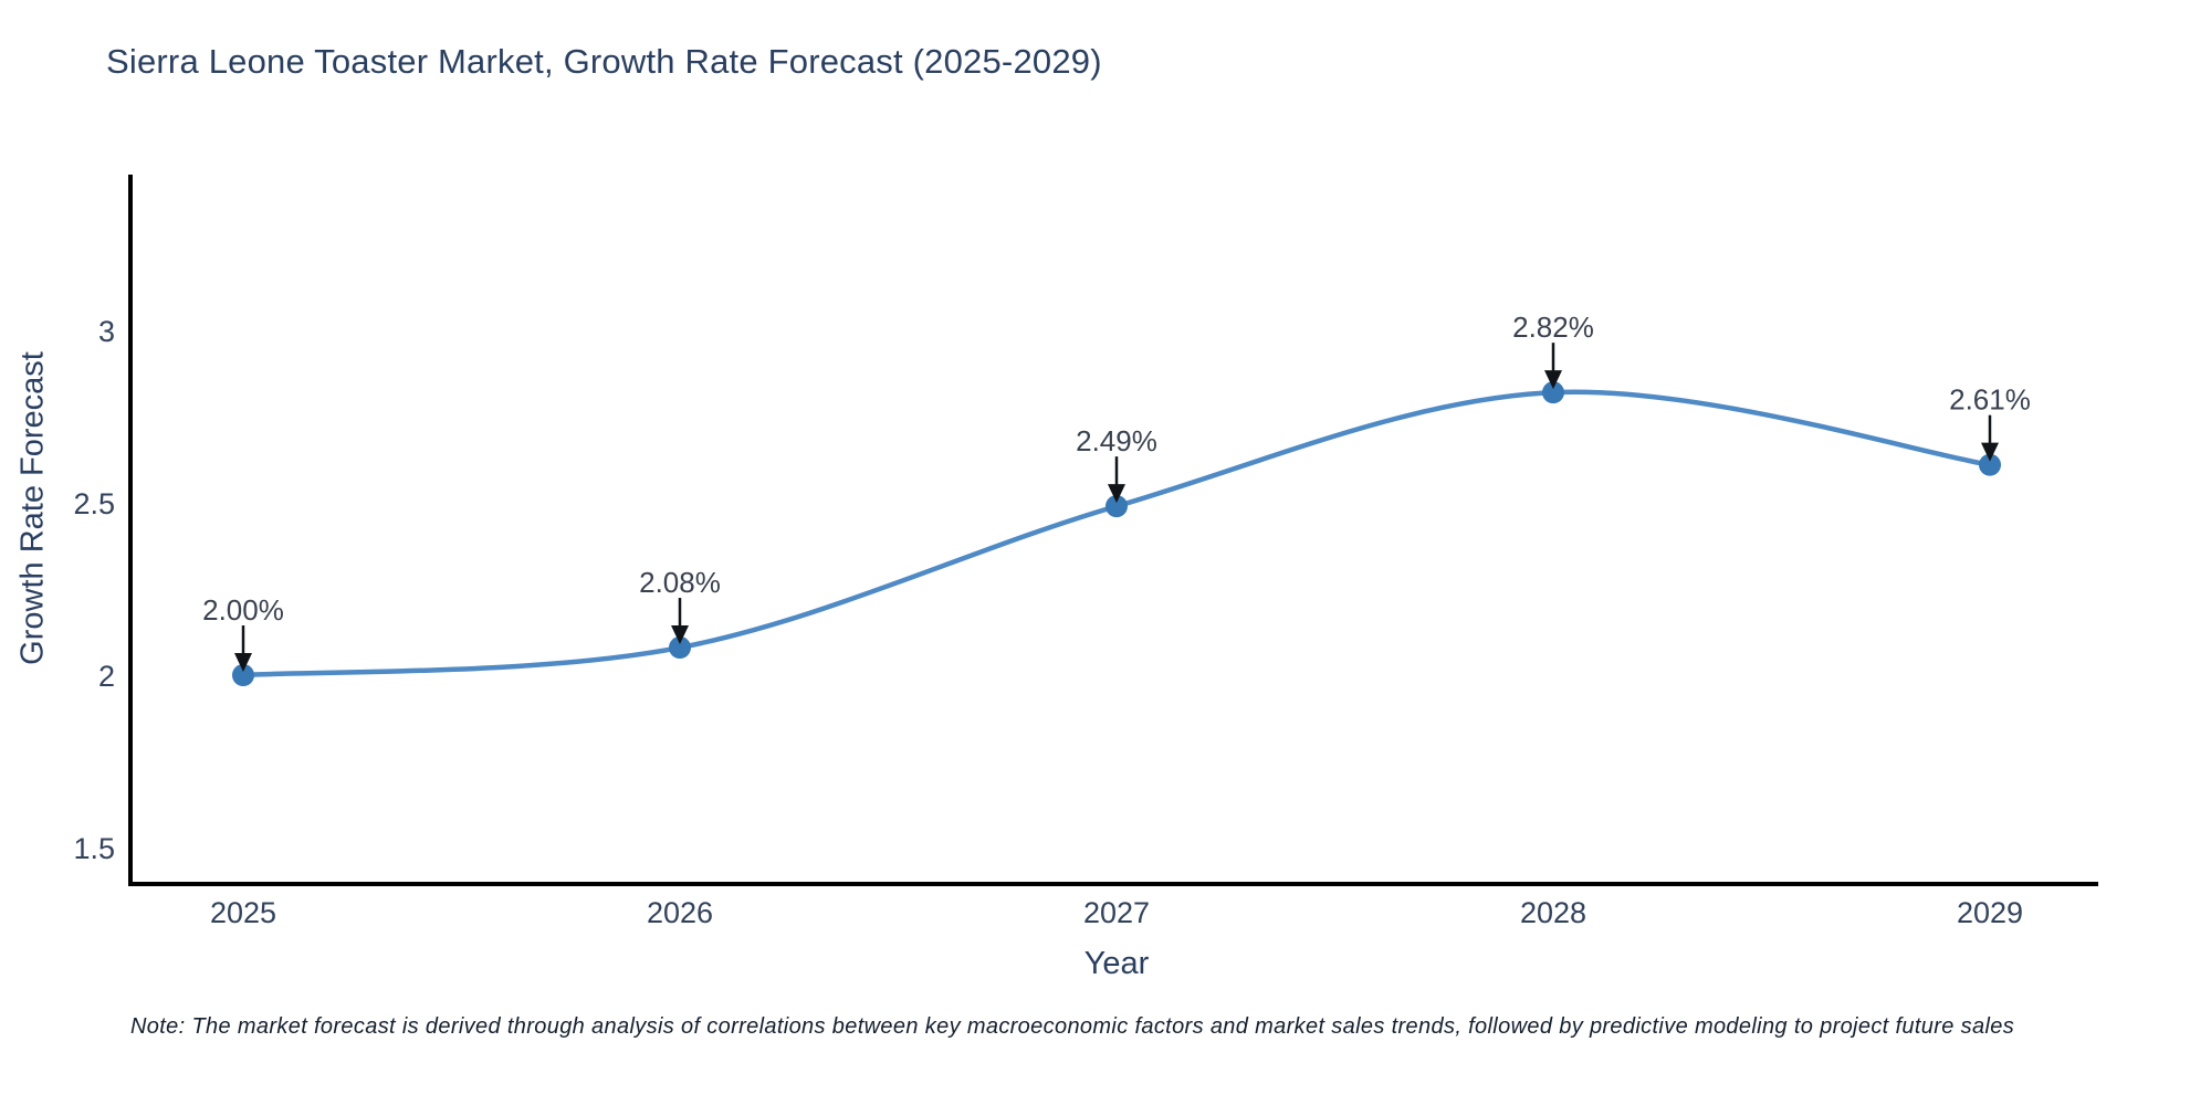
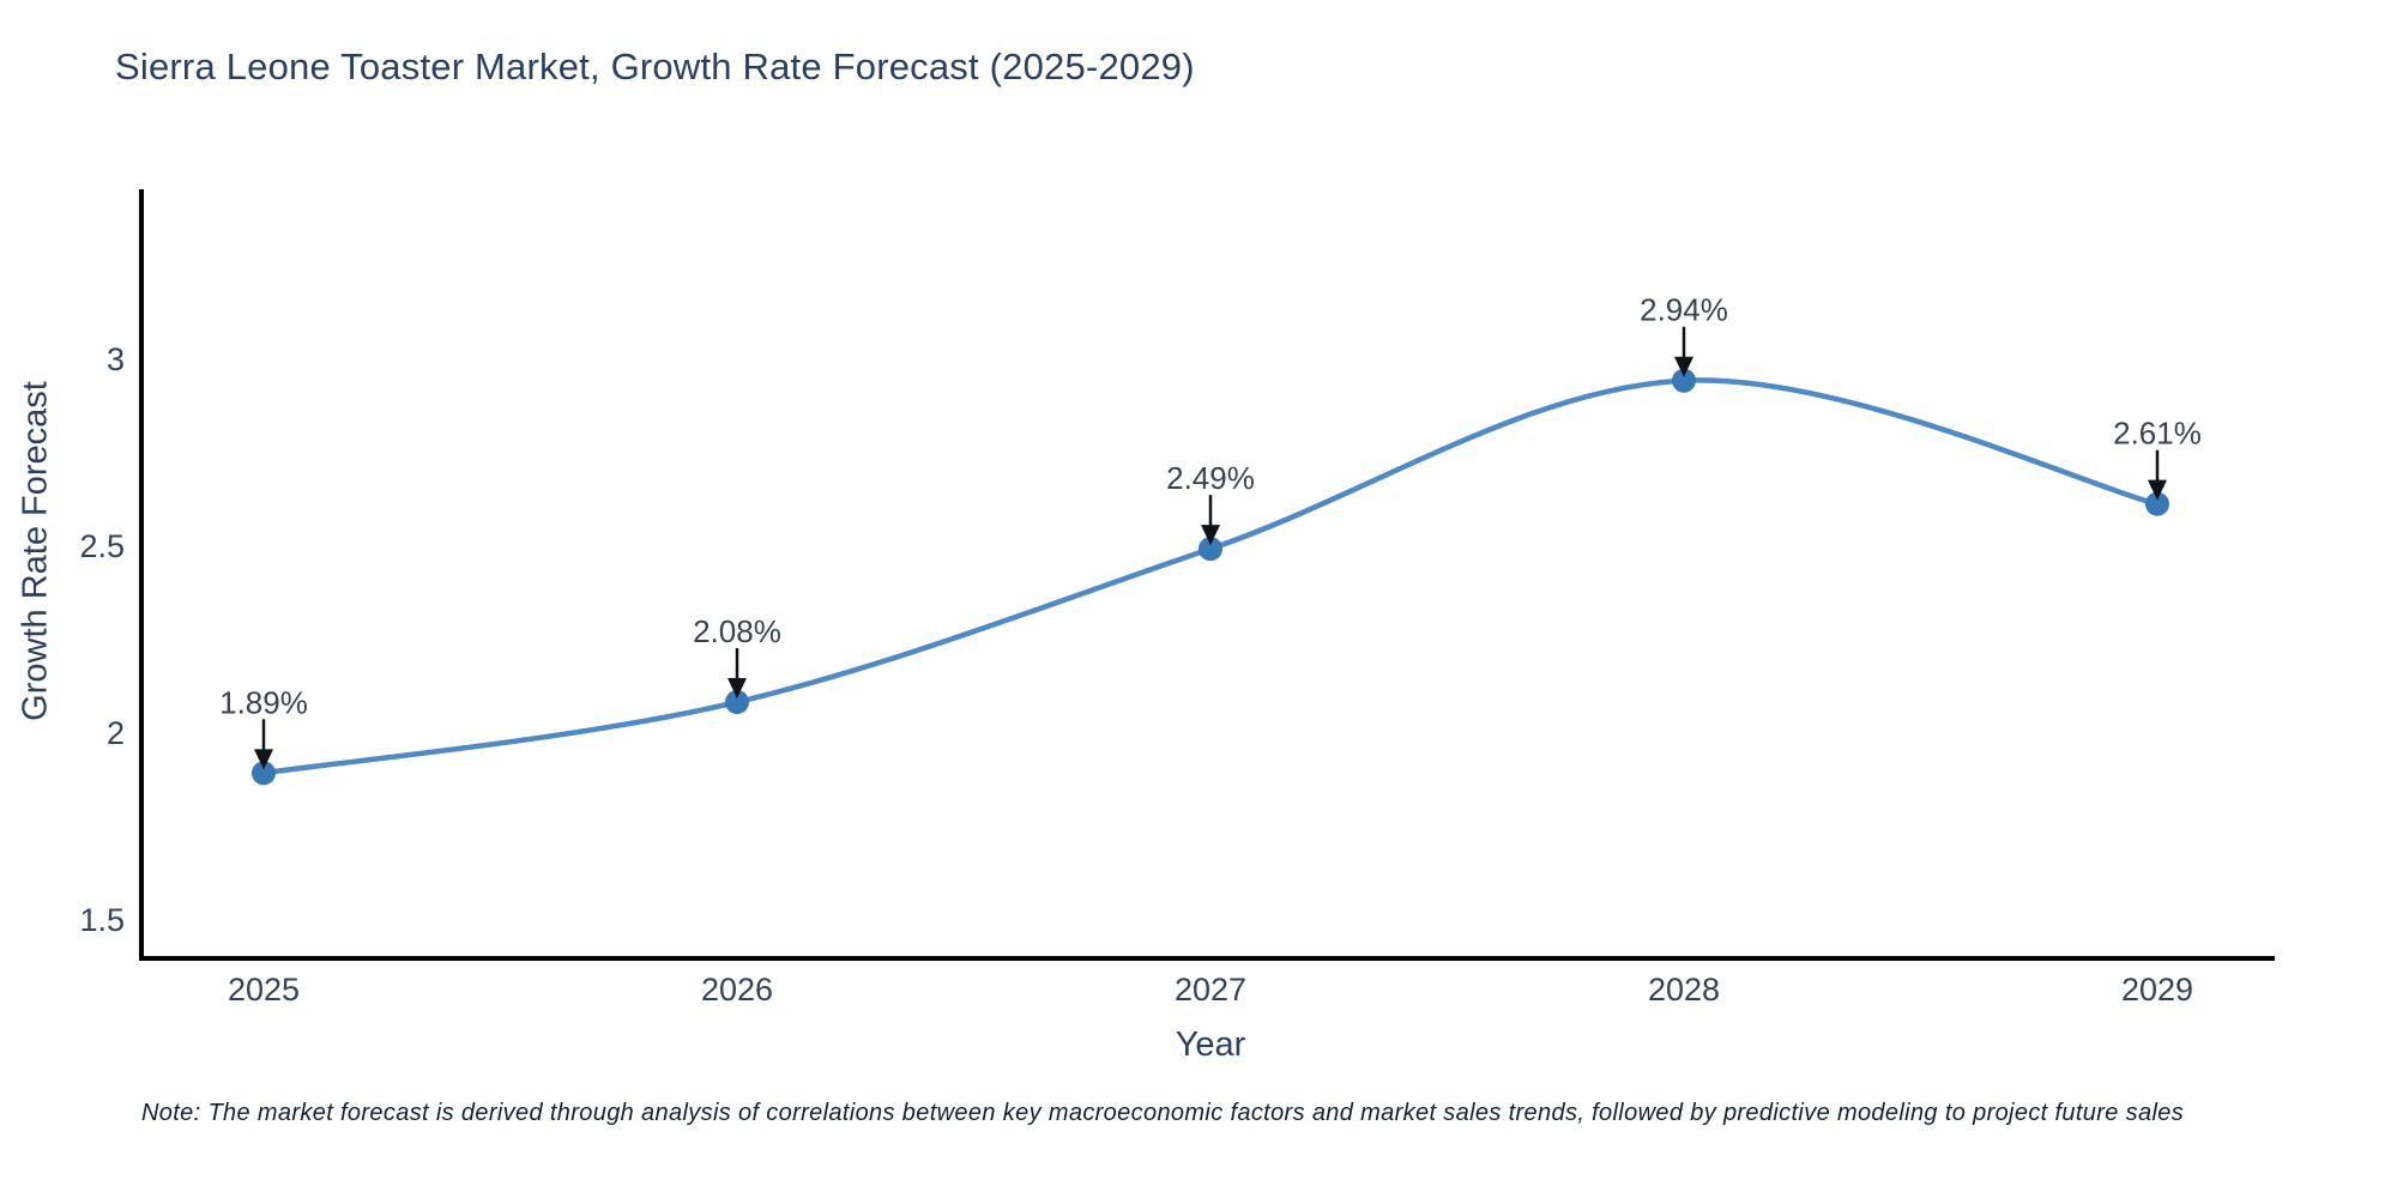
2025: 2.00% -> 1.89%
2028: 2.82% -> 2.94%
